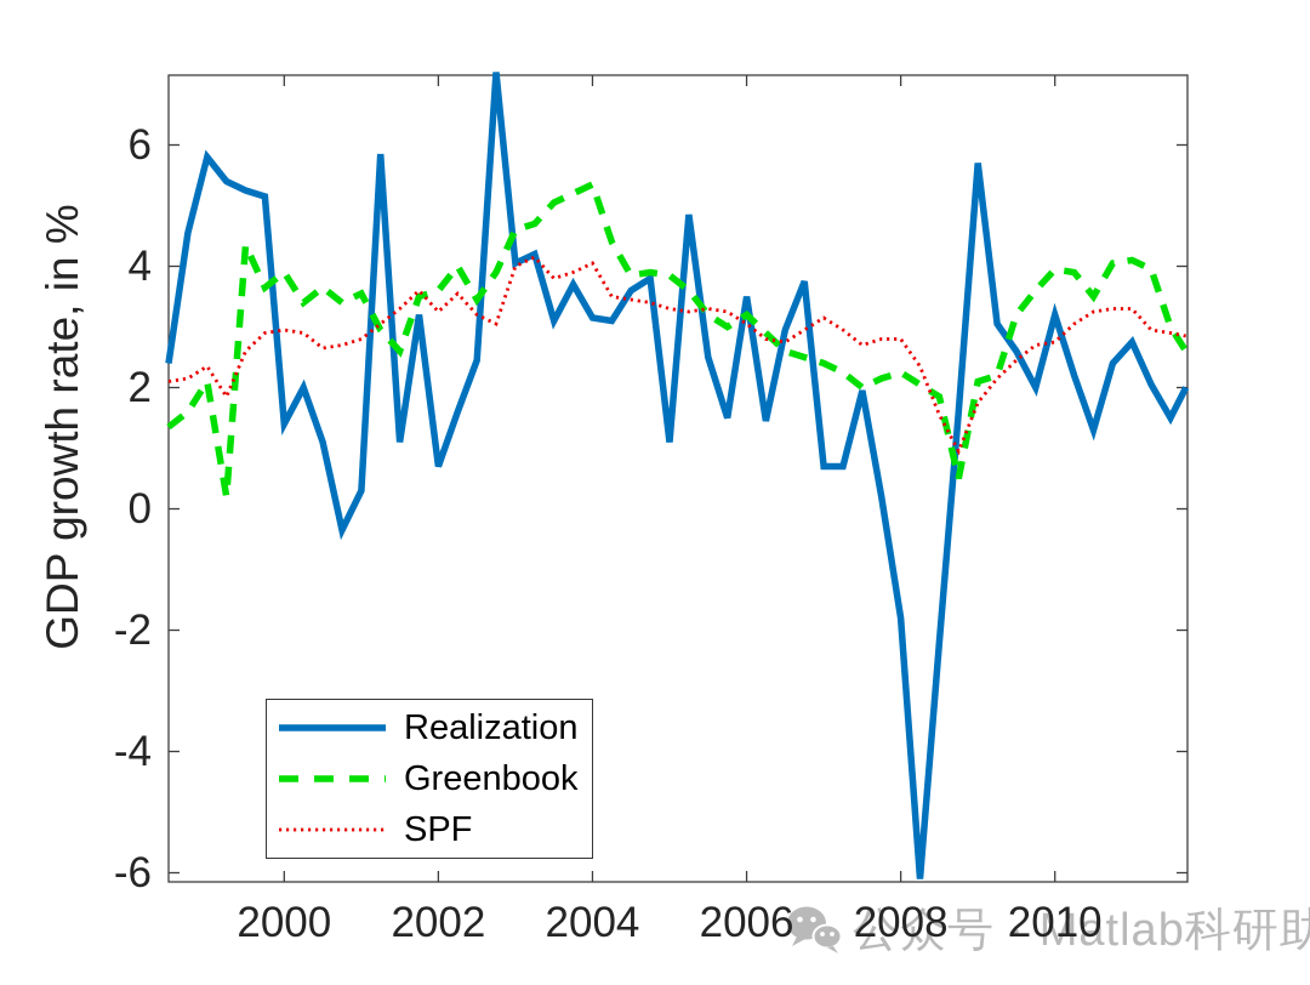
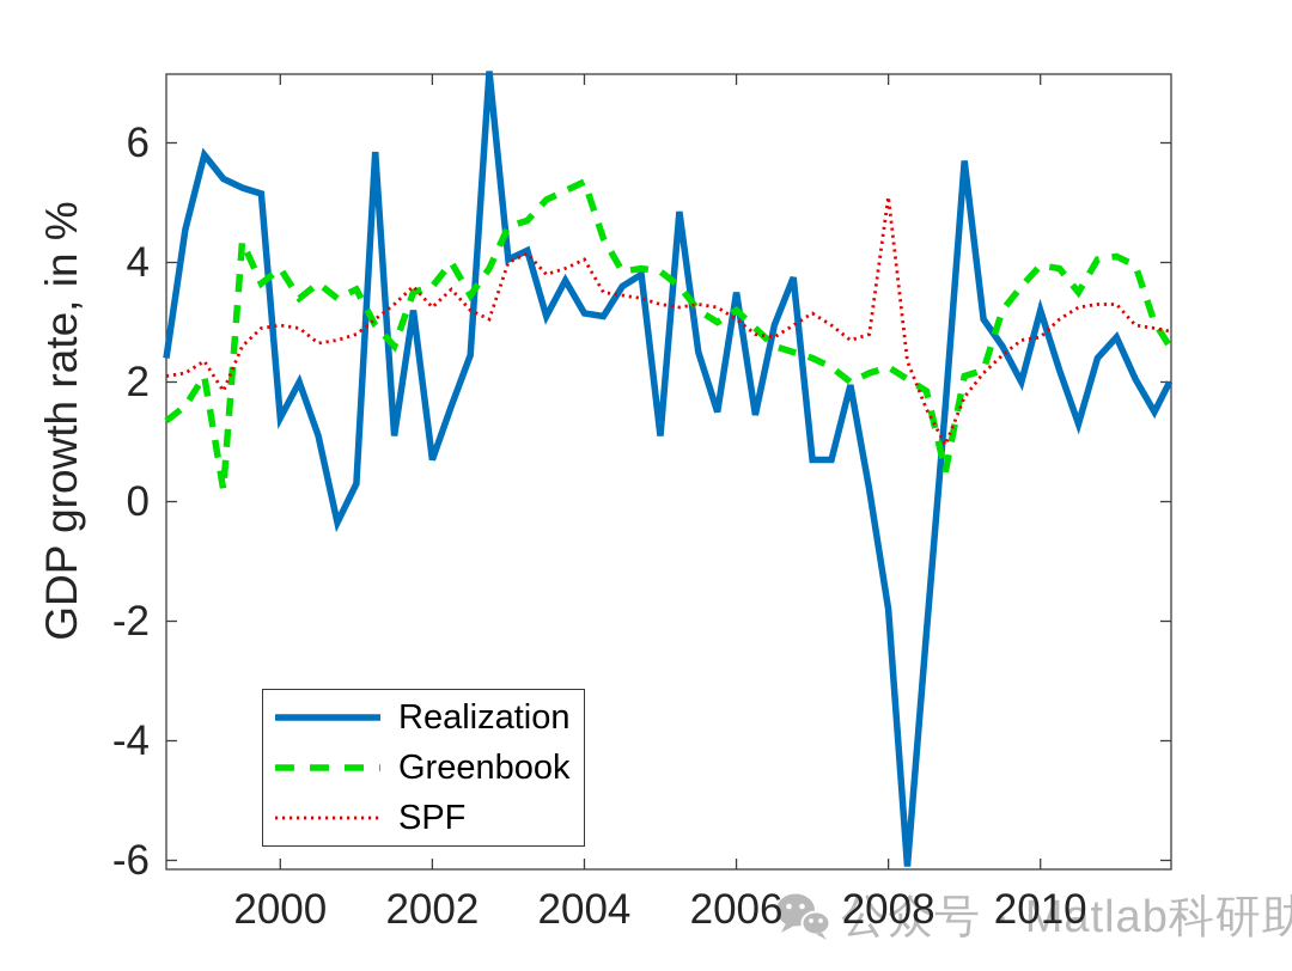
SPF/2008: 2.8 -> 5.1
